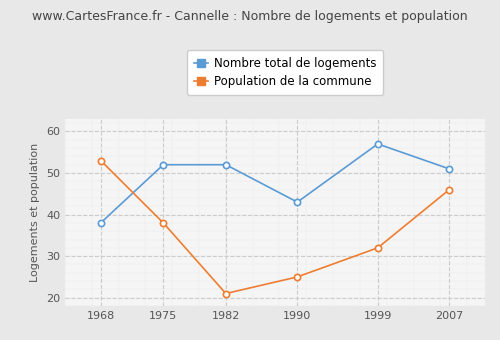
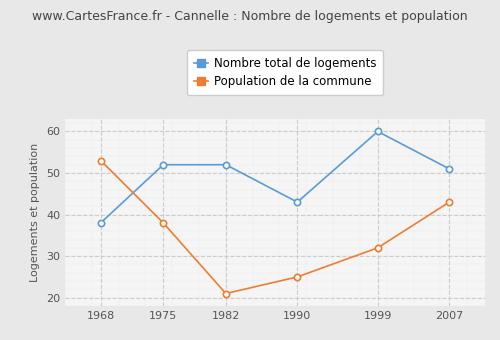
Nombre total de logements/1999: 57 -> 60
Population de la commune/2007: 46 -> 43
